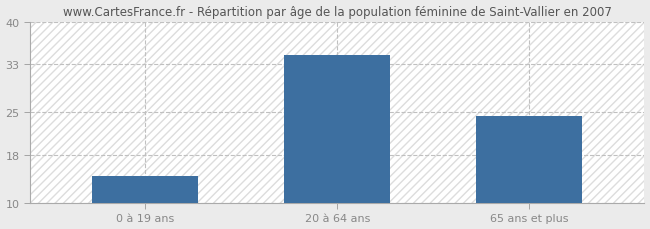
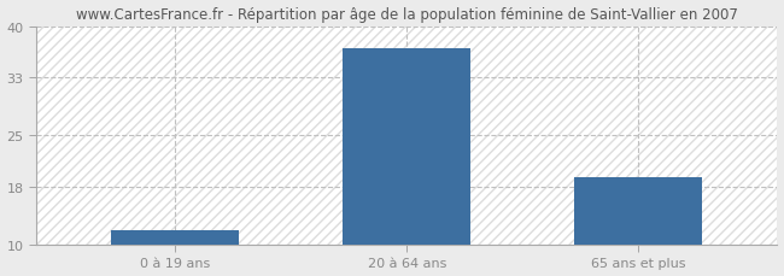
0 à 19 ans: 14.5 -> 12.0
20 à 64 ans: 34.5 -> 37.0
65 ans et plus: 24.3 -> 19.2
